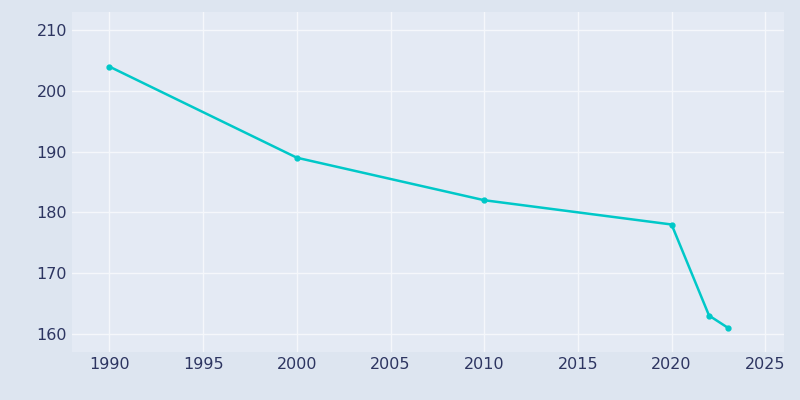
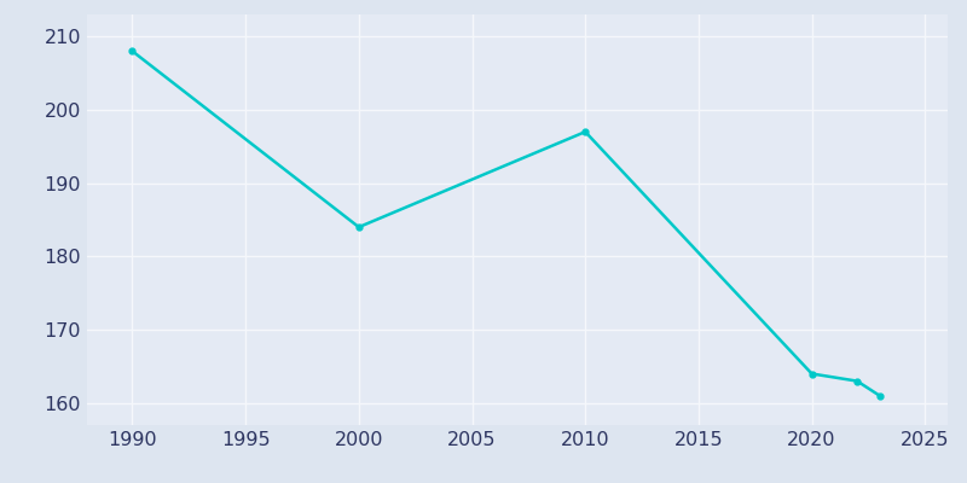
1990: 204 -> 208
2000: 189 -> 184
2010: 182 -> 197
2020: 178 -> 164
